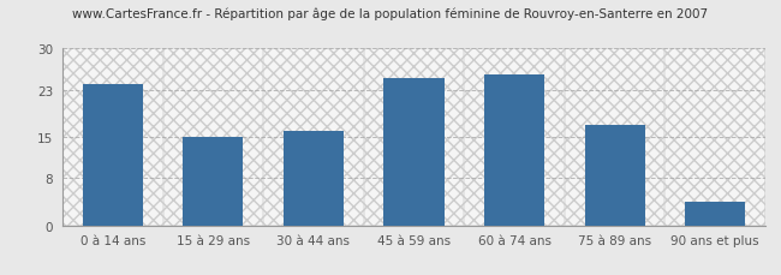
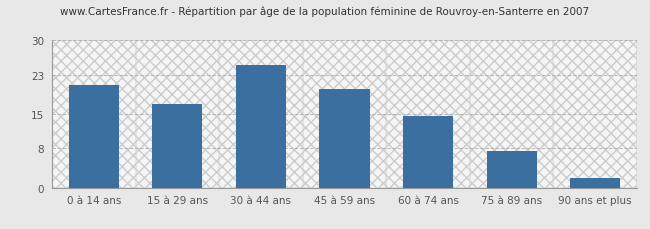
0 à 14 ans: 24.0 -> 21.0
15 à 29 ans: 15.0 -> 17.0
30 à 44 ans: 16.0 -> 25.0
45 à 59 ans: 25.0 -> 20.0
60 à 74 ans: 25.5 -> 14.5
75 à 89 ans: 17.0 -> 7.5
90 ans et plus: 4.0 -> 2.0
